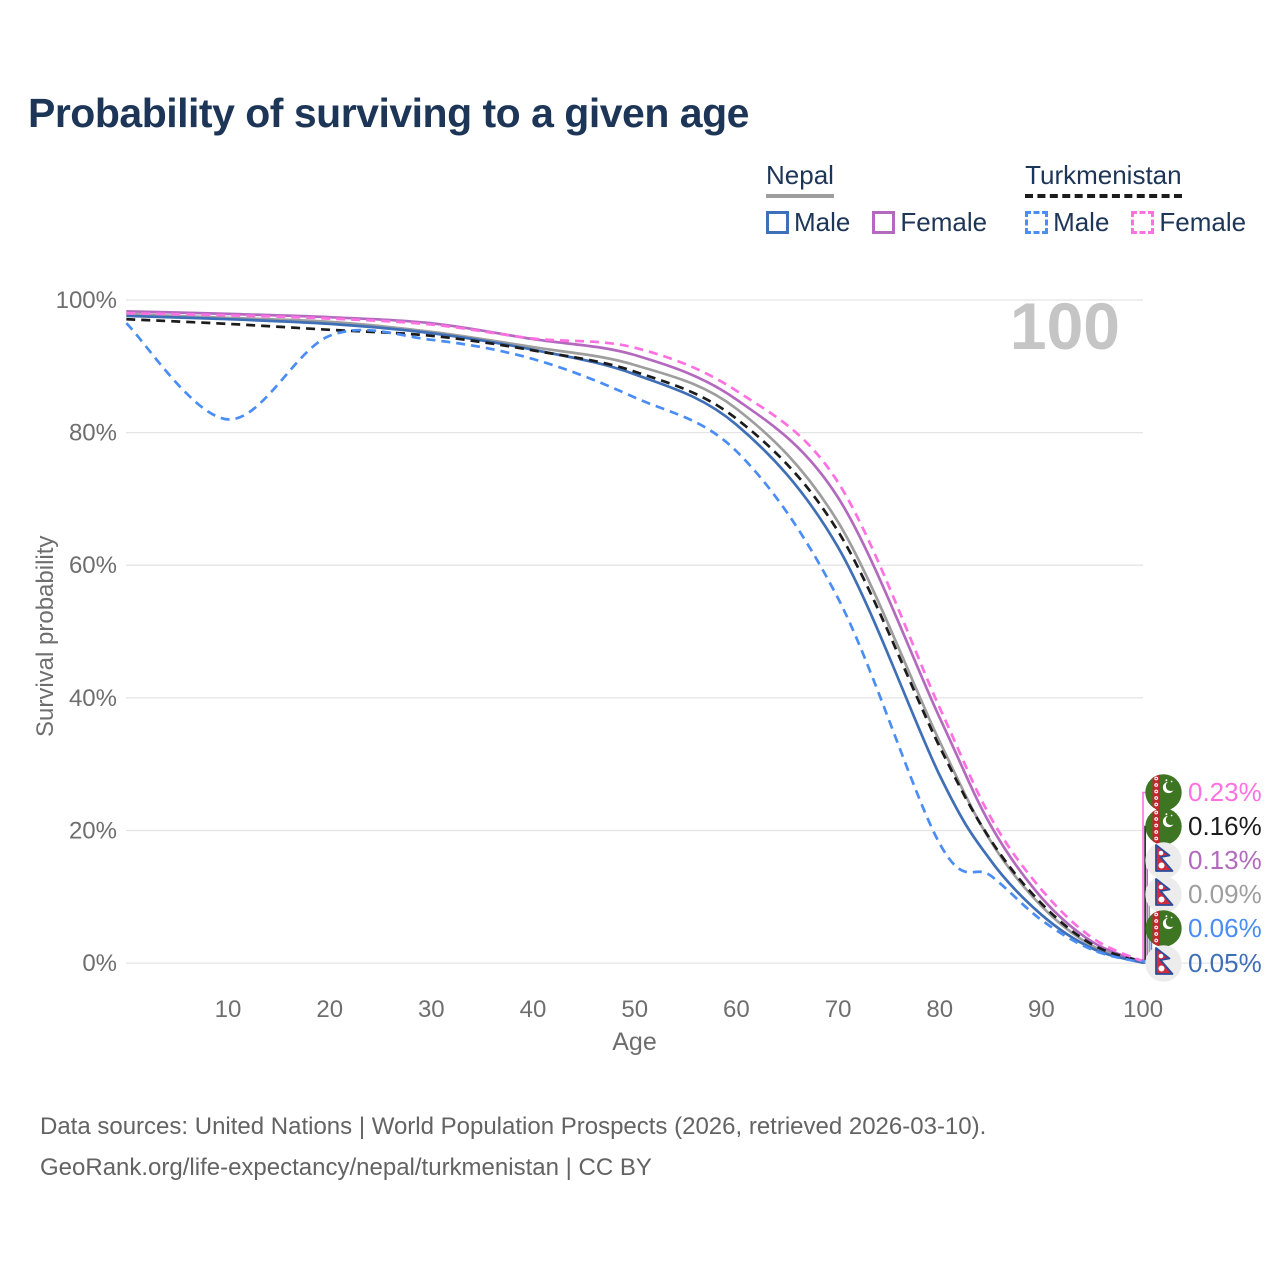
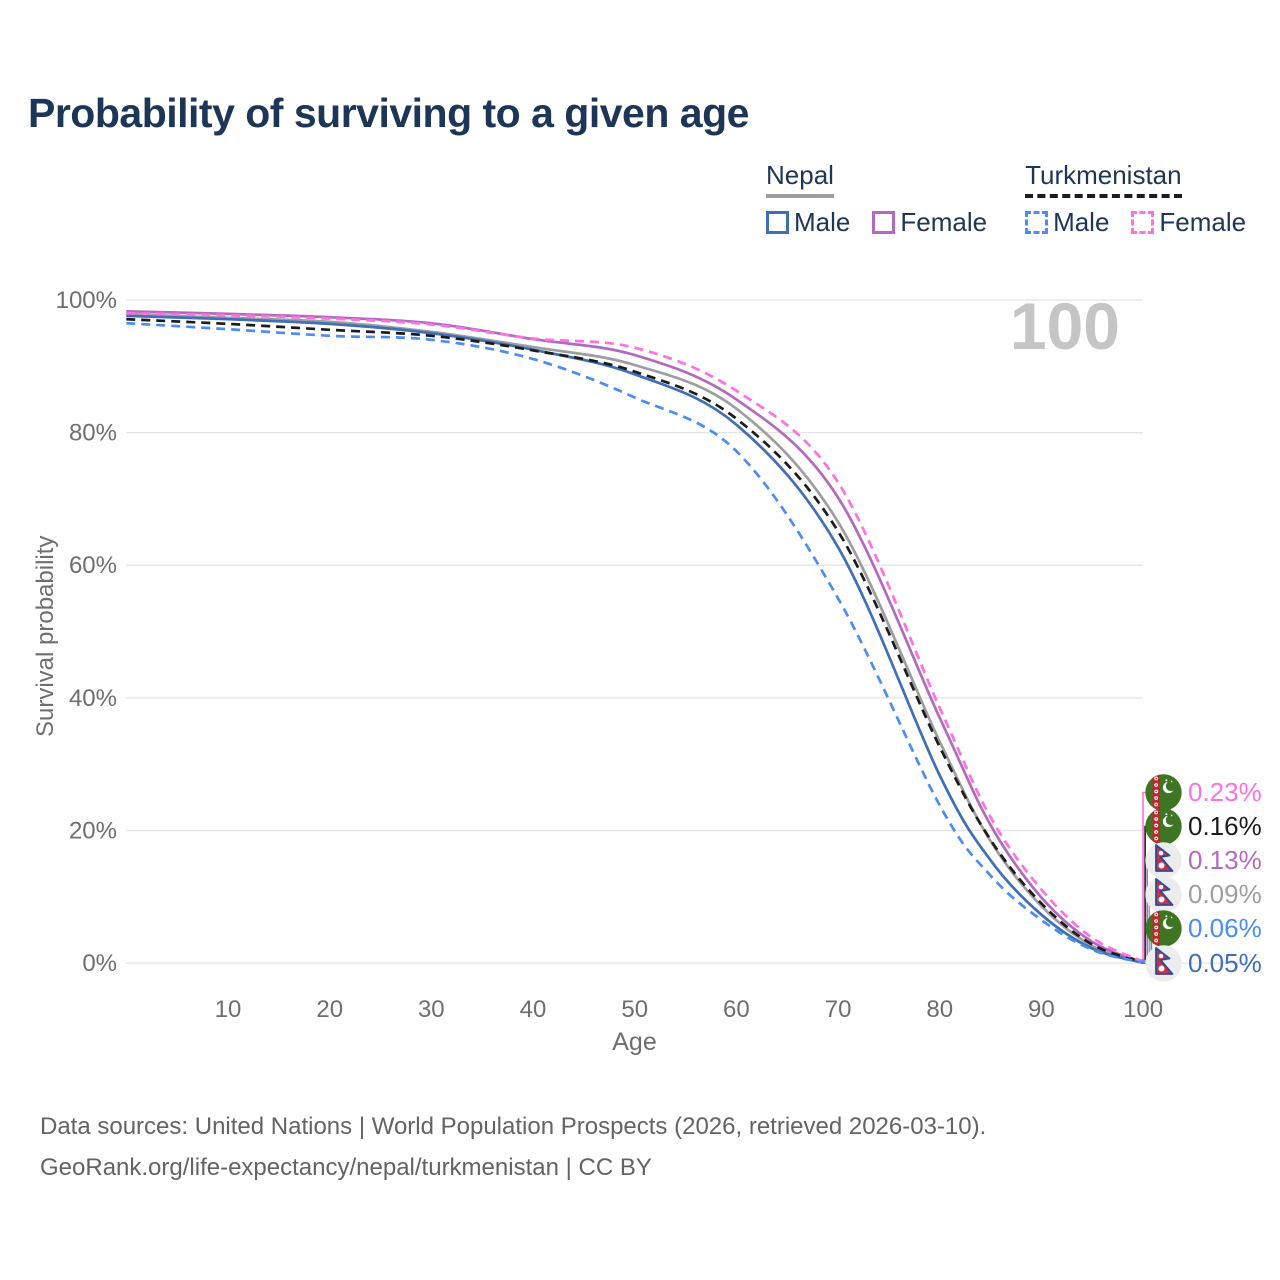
Turkmenistan Male/10: 82% -> 96%
Turkmenistan Male/80: 18% -> 24%
